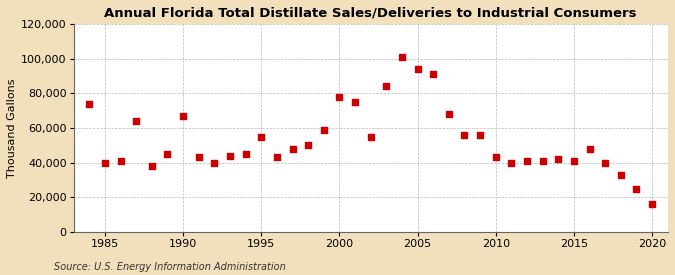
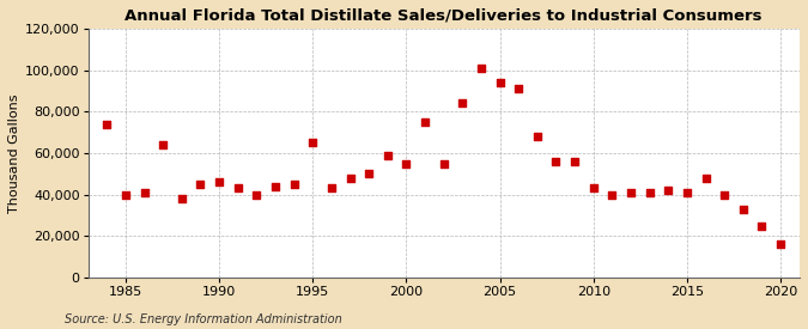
1990: 67,000 -> 46,000
1995: 55,000 -> 65,000
2000: 78,000 -> 55,000
